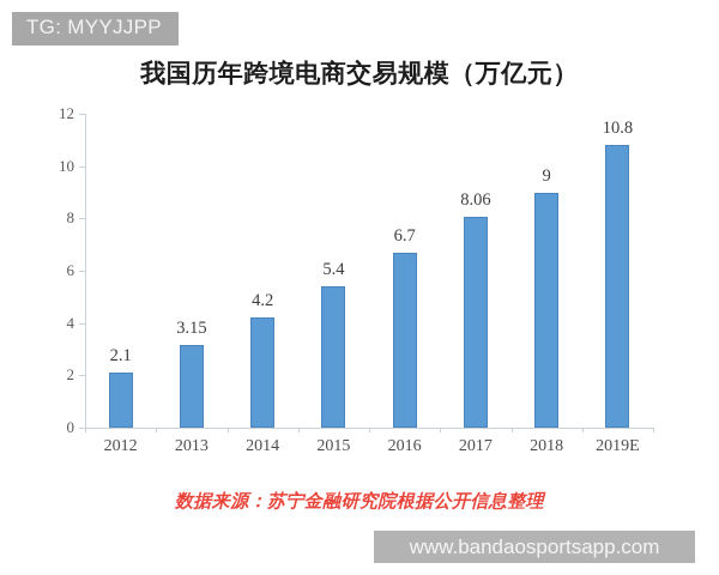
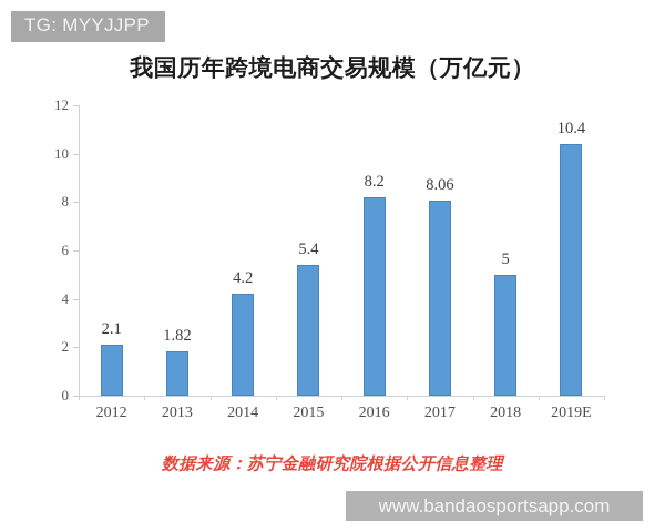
2013: 3.15 -> 1.82
2016: 6.7 -> 8.2
2018: 9 -> 5
2019E: 10.8 -> 10.4
